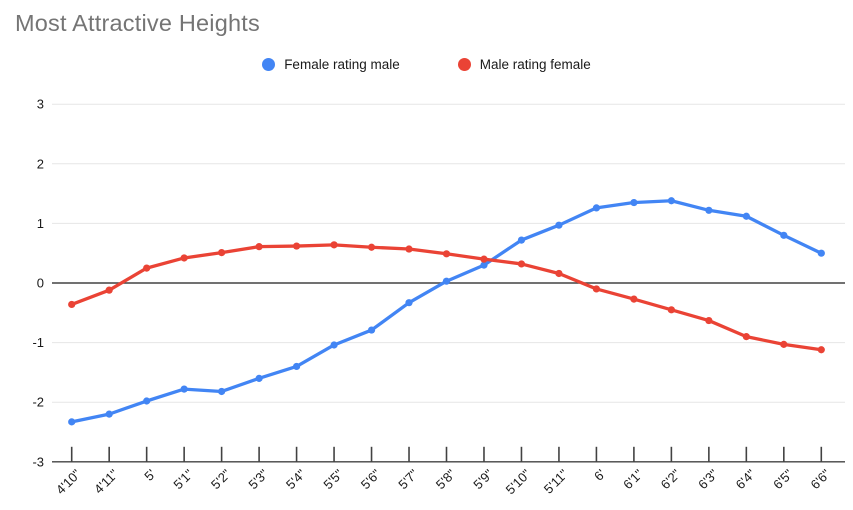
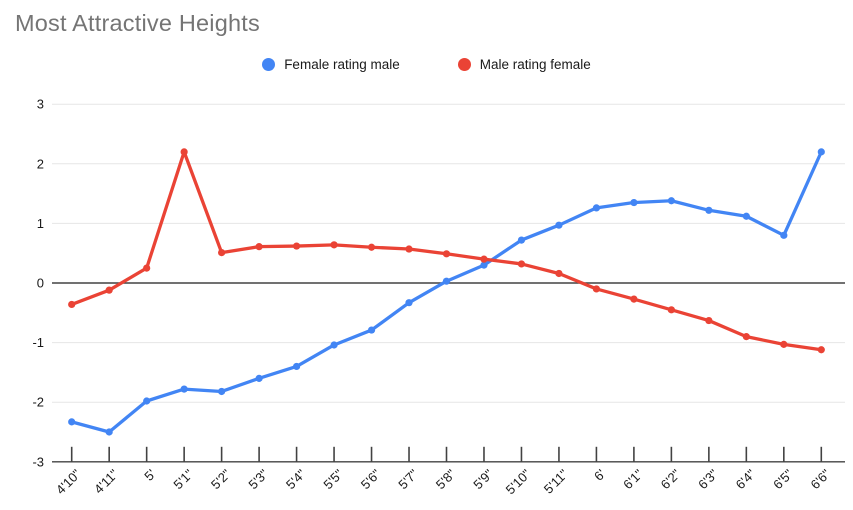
Female rating male/4'11": -2.2 -> -2.5
Male rating female/5'1": 0.4 -> 2.2
Female rating male/6'6": 0.5 -> 2.2
